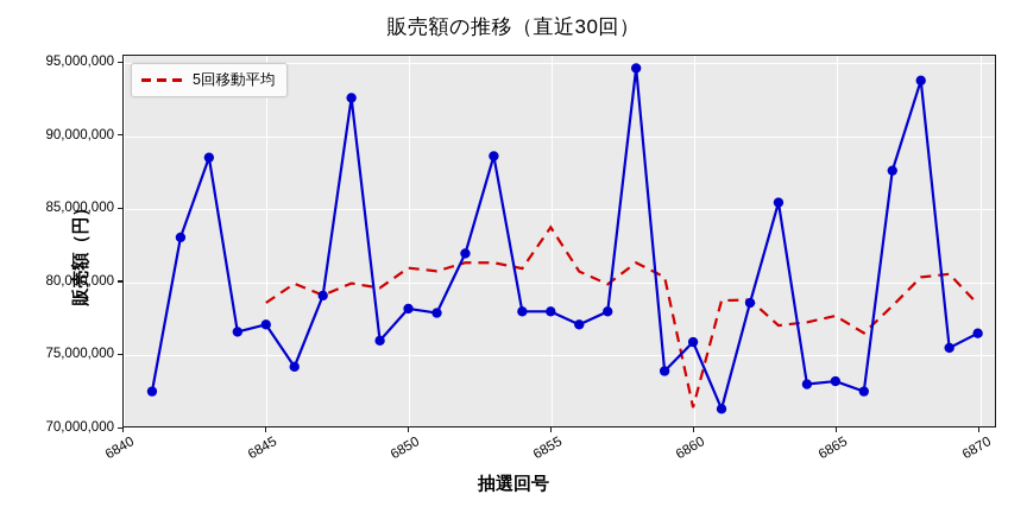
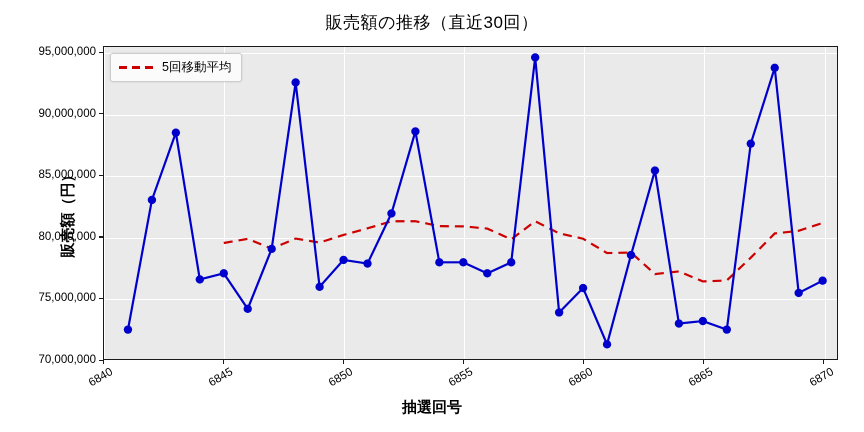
5回移動平均/6845: 78500000 -> 79500000
5回移動平均/6850: 80900000 -> 80100000
5回移動平均/6855: 83700000 -> 80800000
5回移動平均/6860: 71300000 -> 79800000
5回移動平均/6865: 77600000 -> 76300000
5回移動平均/6870: 78400000 -> 81100000
